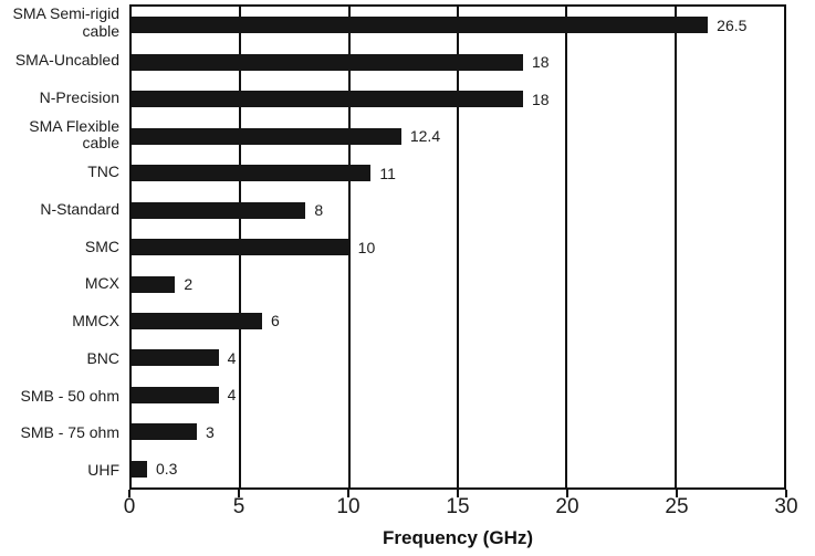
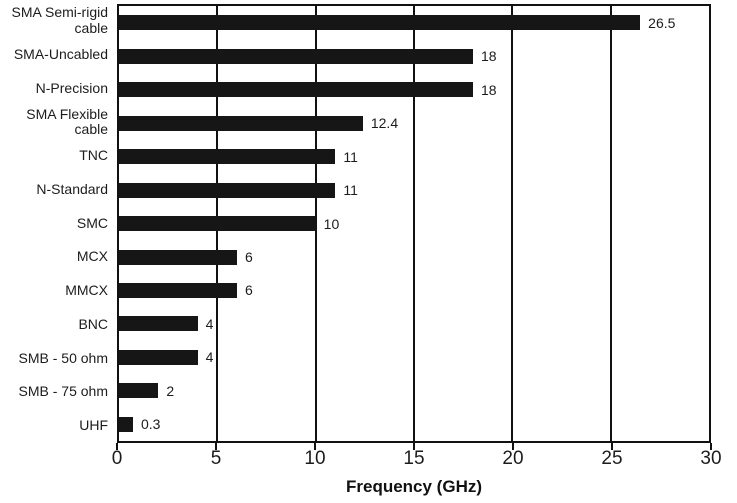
N-Standard: 8 -> 11
MCX: 2 -> 6
SMB - 75 ohm: 3 -> 2
